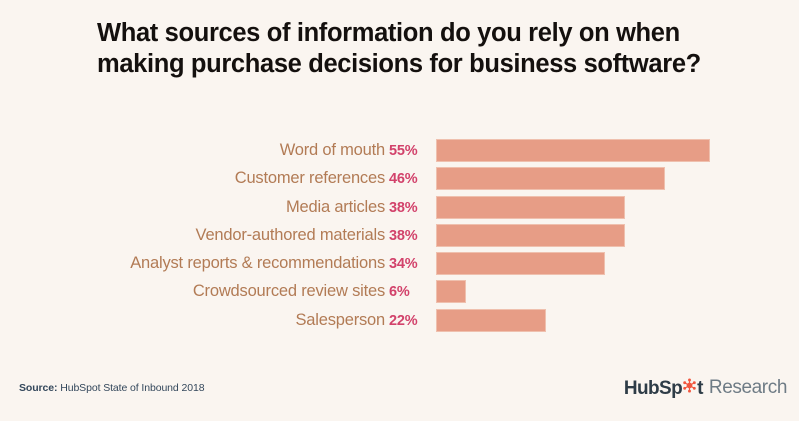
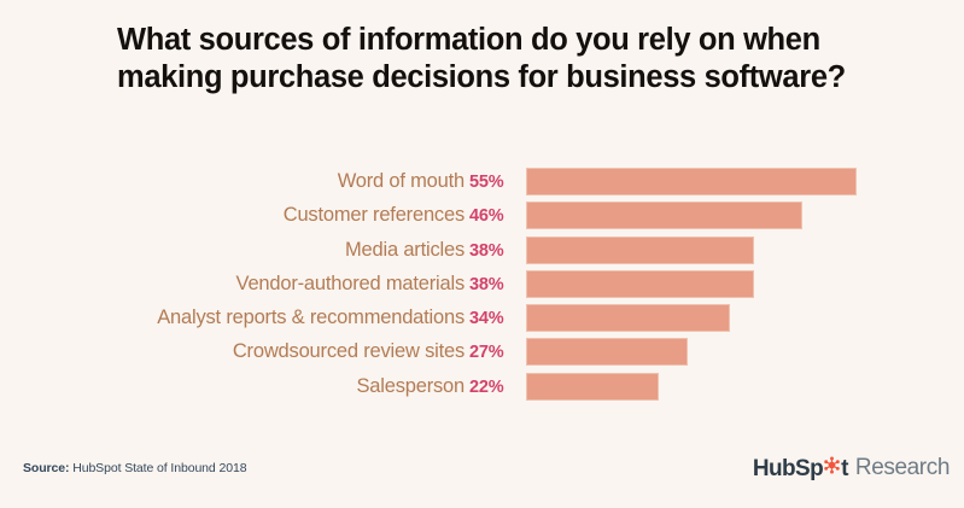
Crowdsourced review sites: 6% -> 27%
